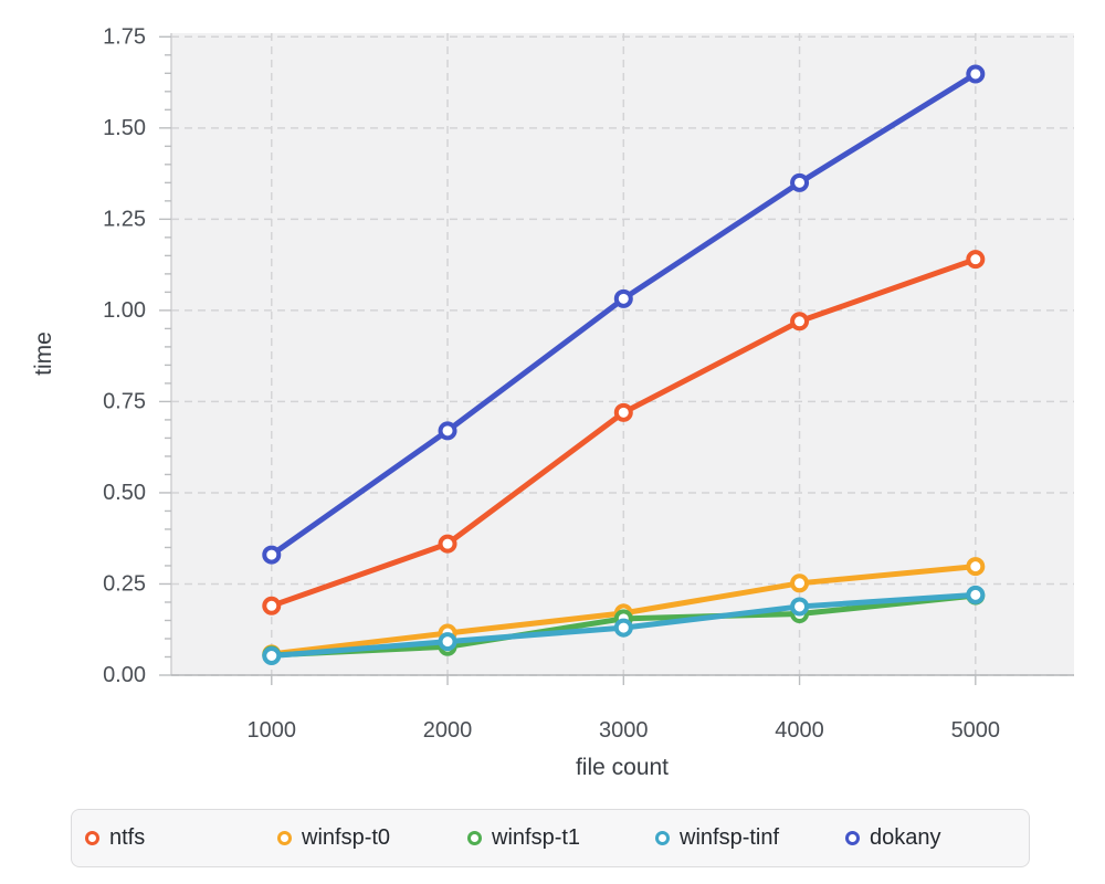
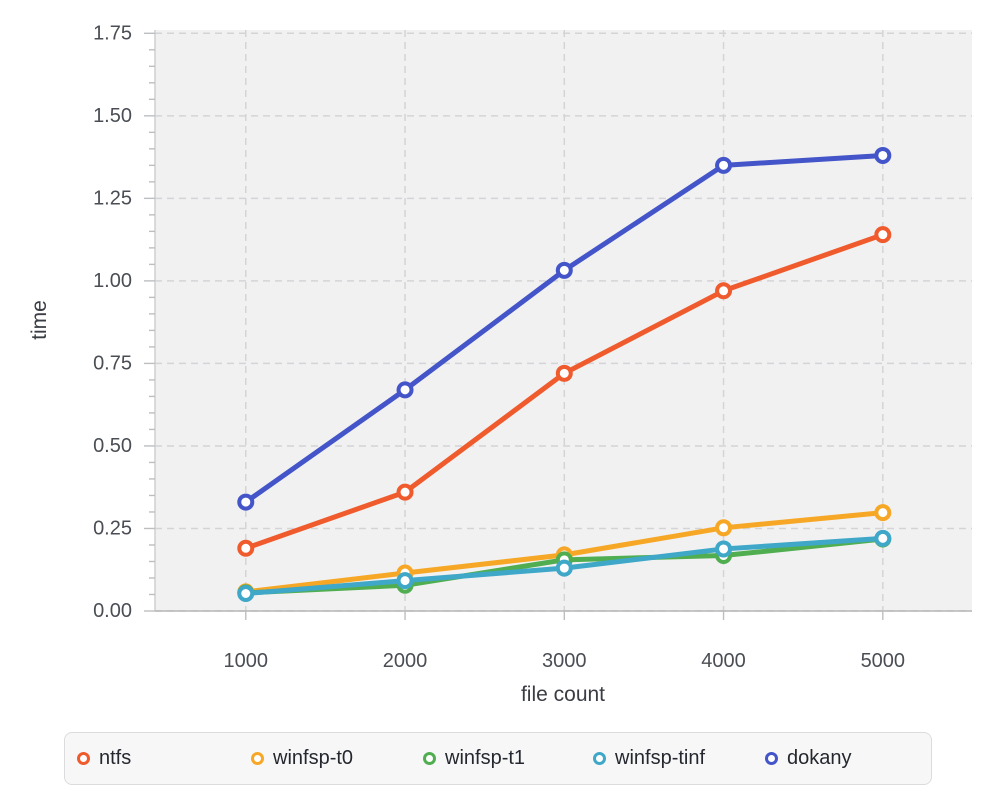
dokany/5000: 1.65 -> 1.38
